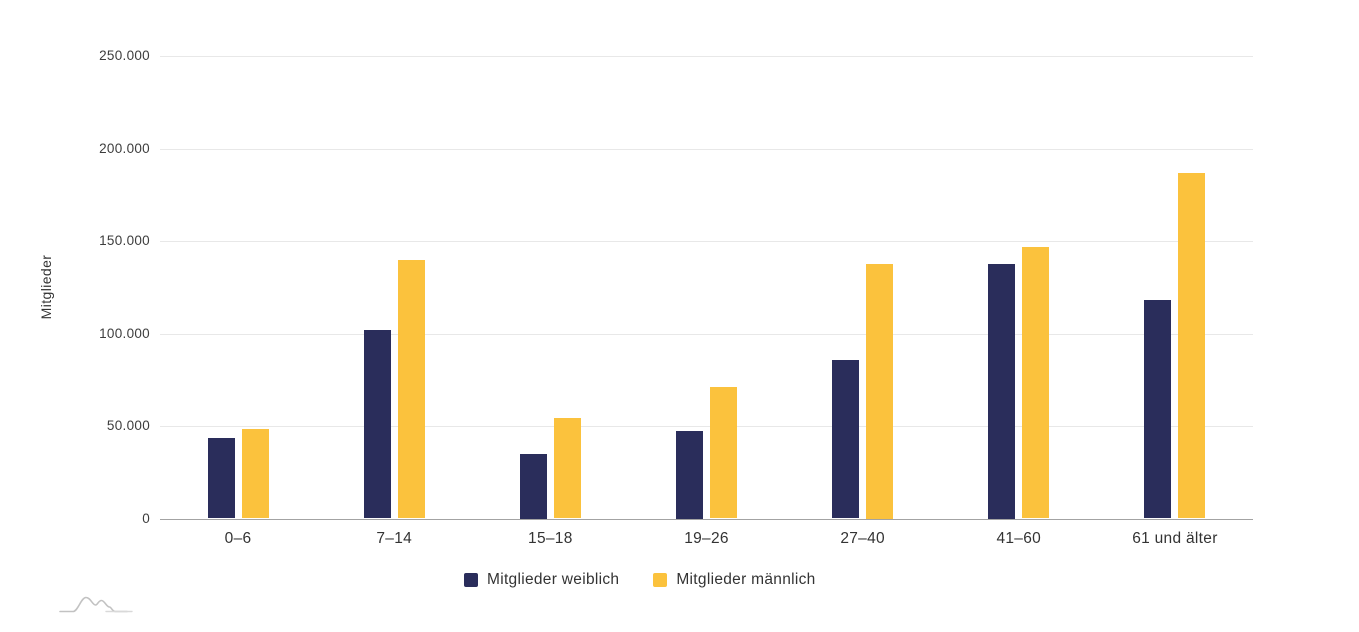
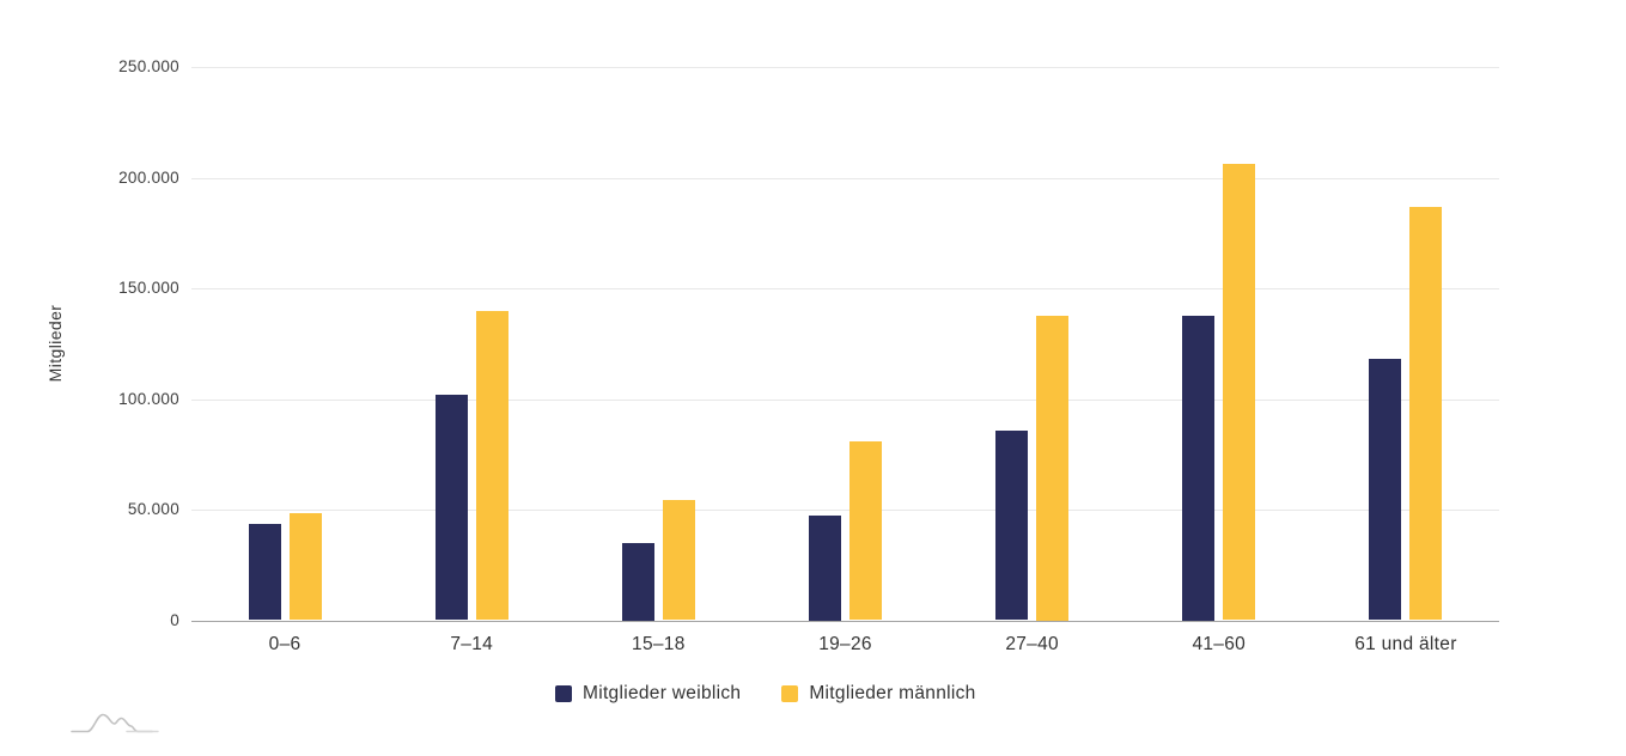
Mitglieder männlich/19–26: 71000 -> 81000
Mitglieder männlich/41–60: 147000 -> 206000
